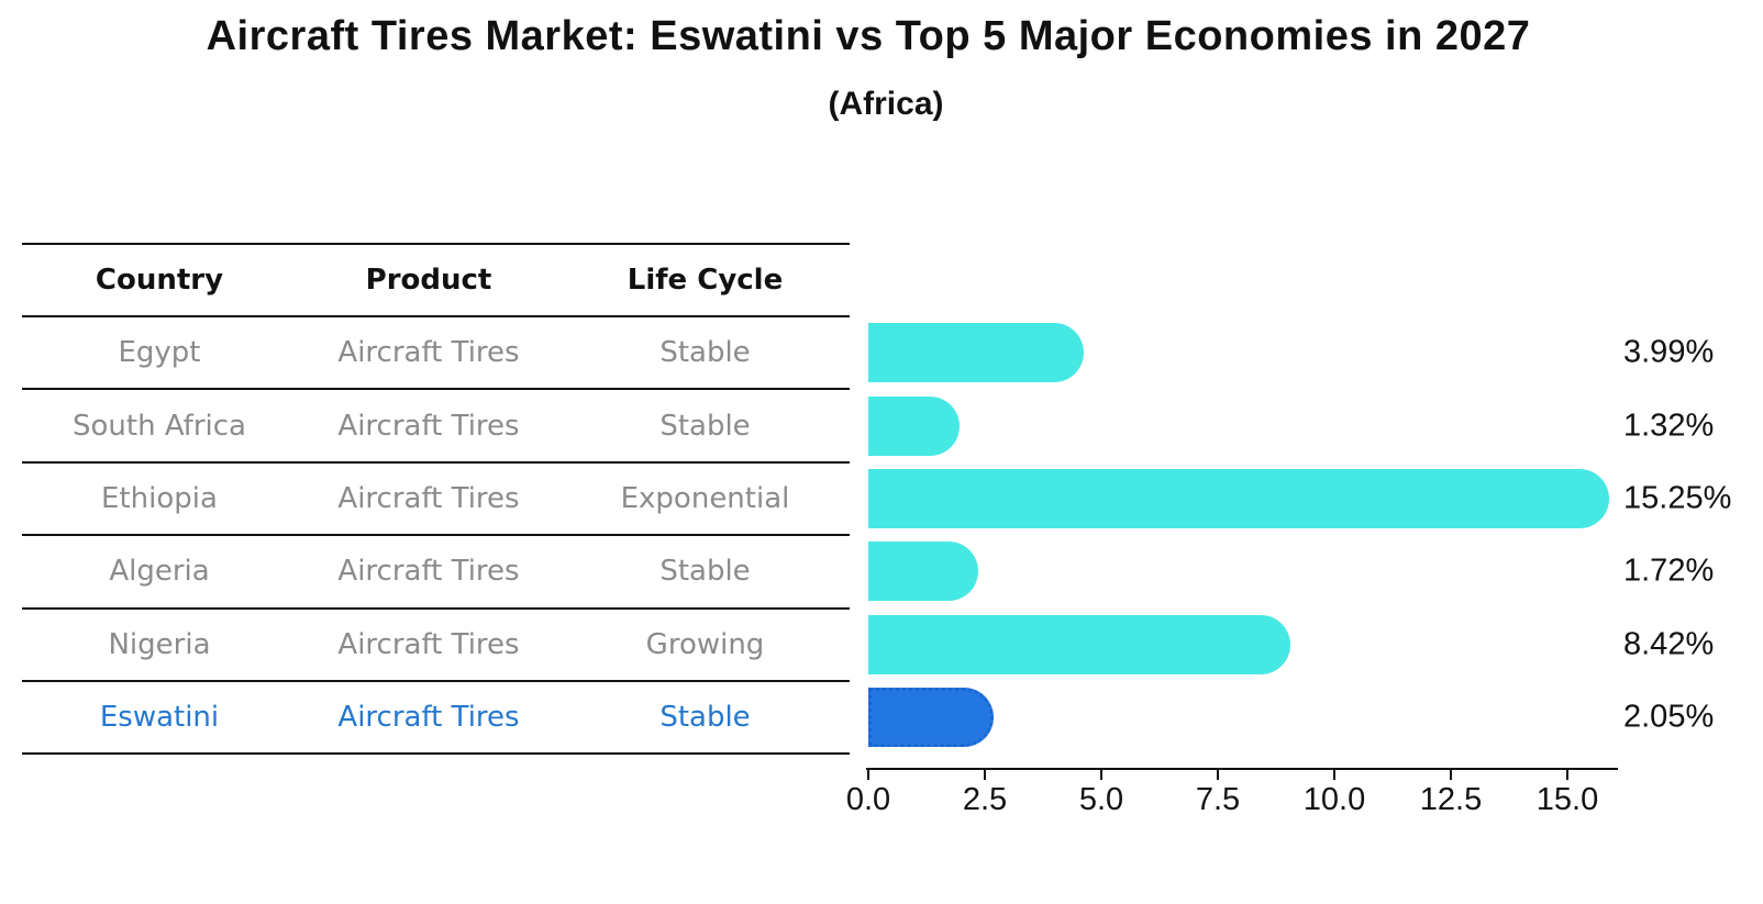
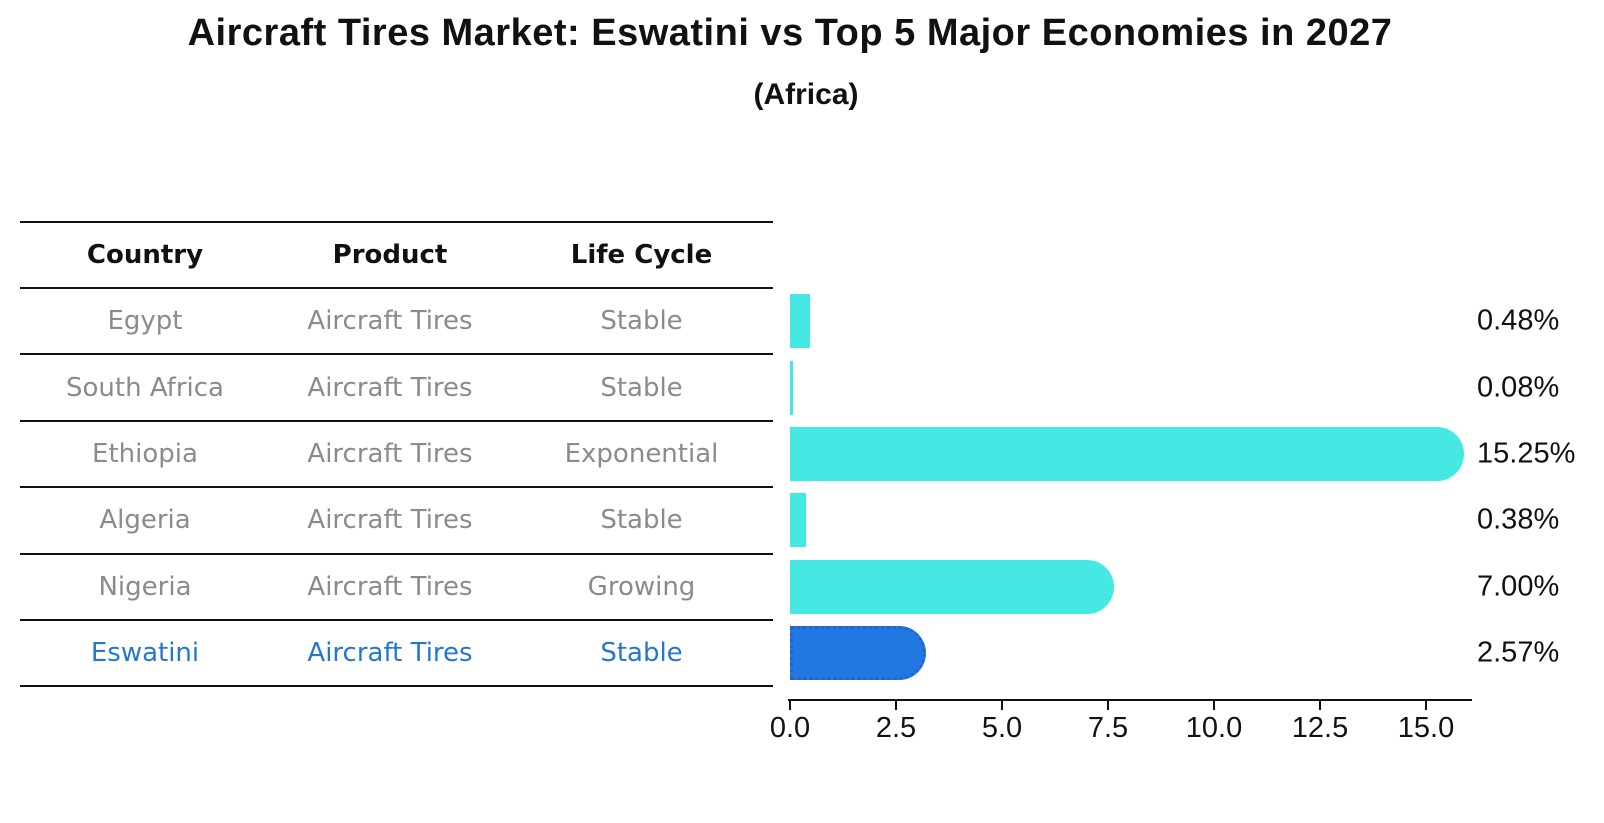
Egypt: 3.99% -> 0.48%
South Africa: 1.32% -> 0.08%
Algeria: 1.72% -> 0.38%
Nigeria: 8.42% -> 7.00%
Eswatini: 2.05% -> 2.57%
